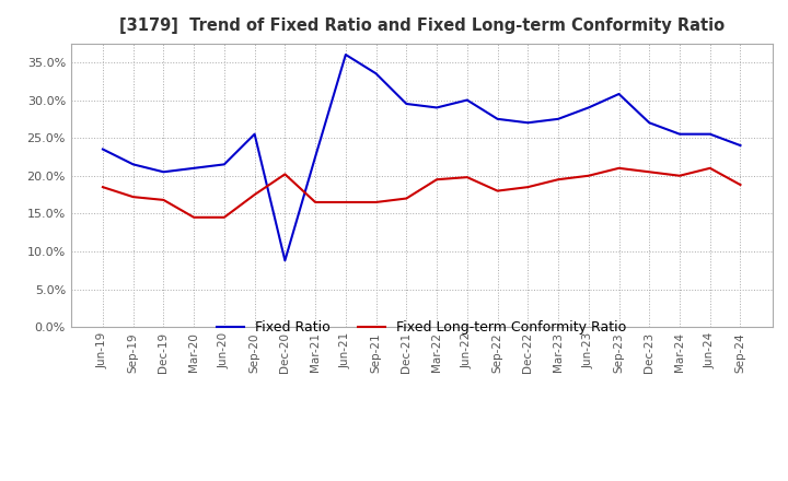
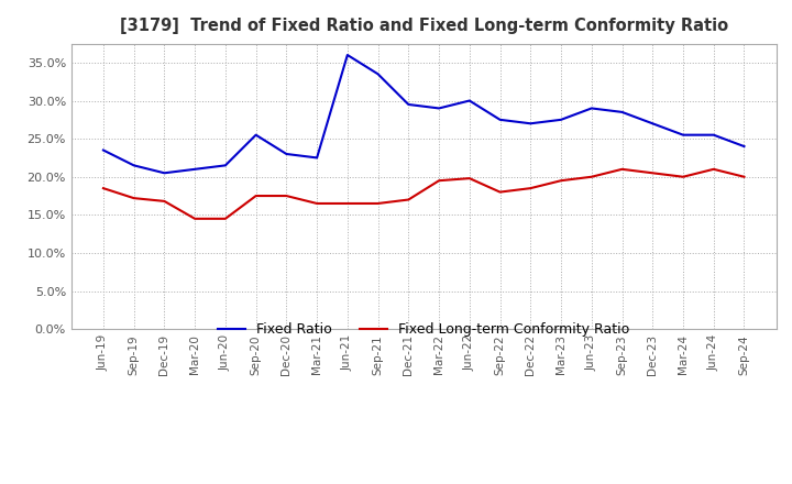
Fixed Ratio/Dec-20: 8.8% -> 23.0%
Fixed Long-term Conformity Ratio/Dec-20: 20.2% -> 17.5%
Fixed Ratio/Sep-23: 30.8% -> 28.5%
Fixed Long-term Conformity Ratio/Sep-24: 18.8% -> 20.0%
